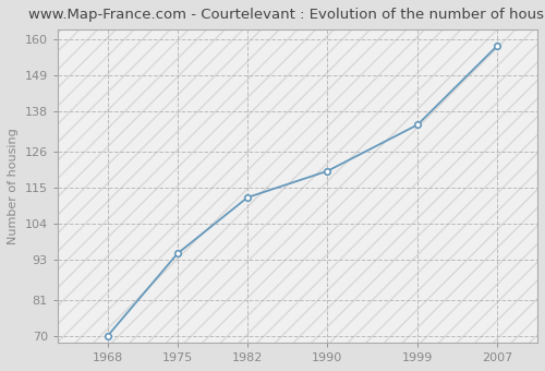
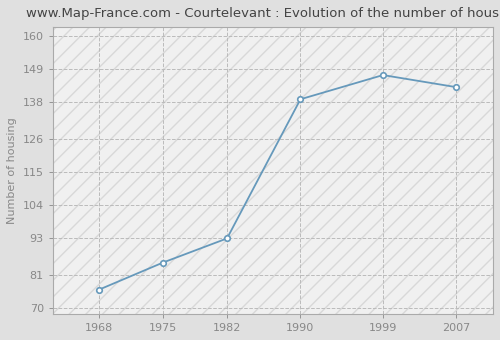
1968: 70 -> 76
1975: 95 -> 85
1982: 112 -> 93
1990: 120 -> 139
1999: 134 -> 147
2007: 158 -> 143
